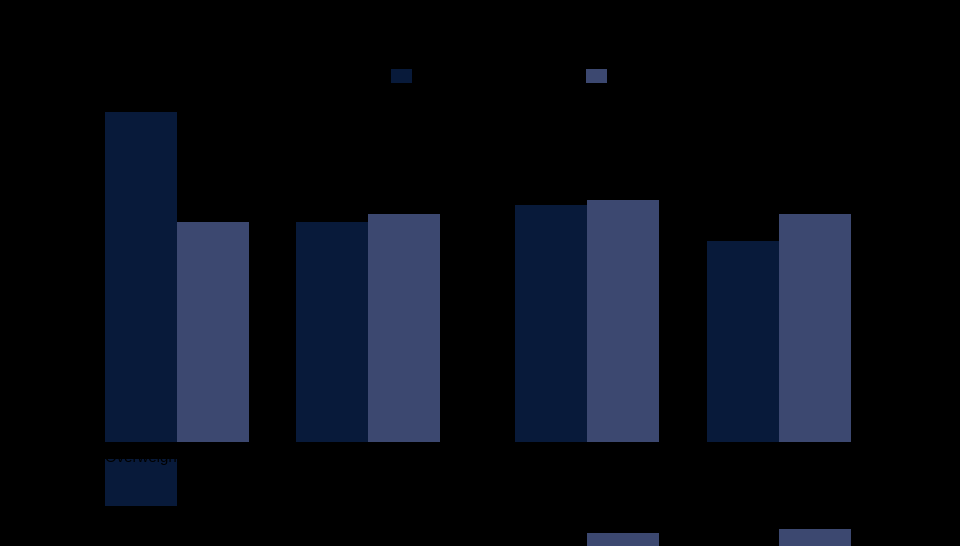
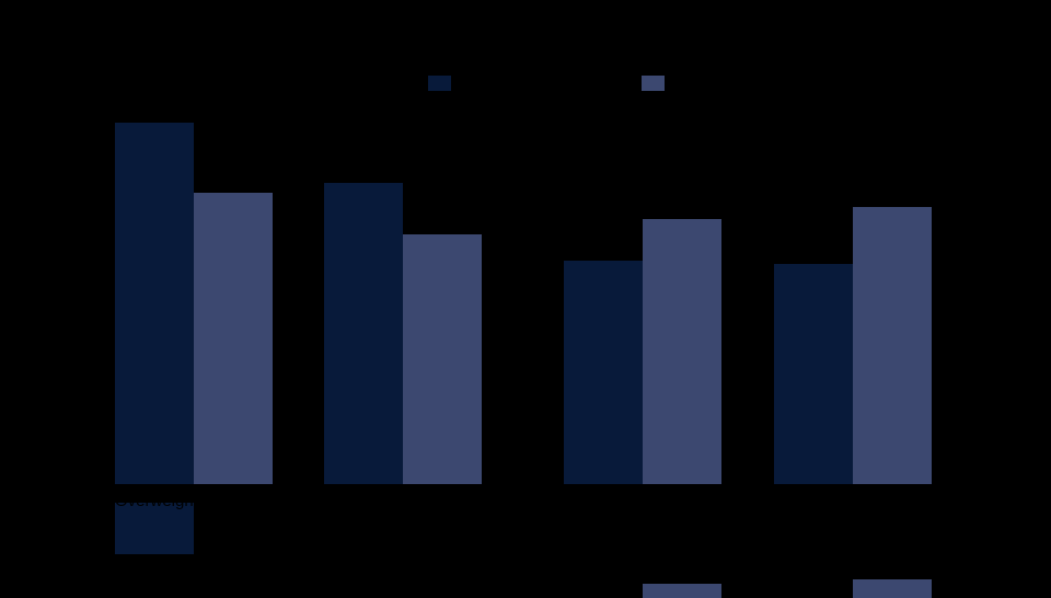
Female/Ages 2–5 years: 26 -> 32
Male/Ages 6–11 years: 26 -> 32
Male/Ages 12–19 years: 28 -> 24
Female/Ages 20 years and over: 27 -> 30
